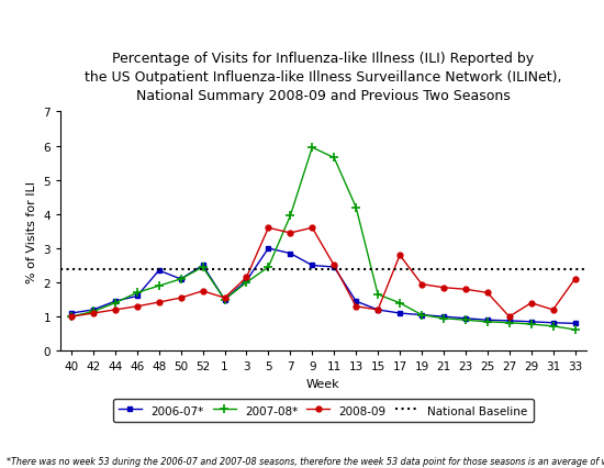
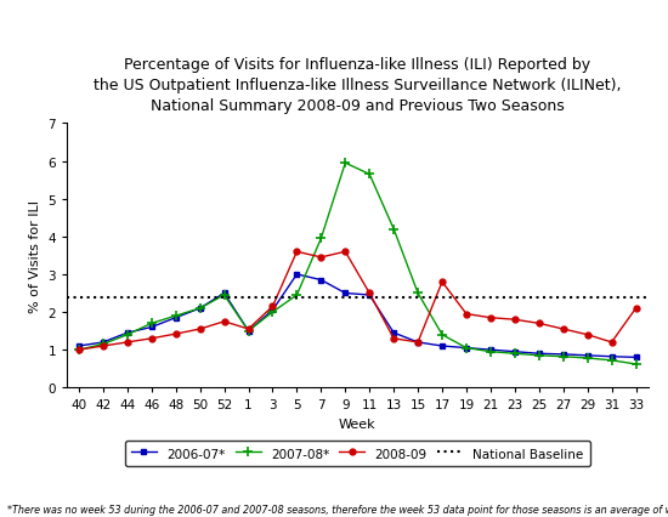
2006-07*/48: 2.35 -> 1.85
2007-08*/15: 1.65 -> 2.50
2008-09/27: 1.00 -> 1.55
